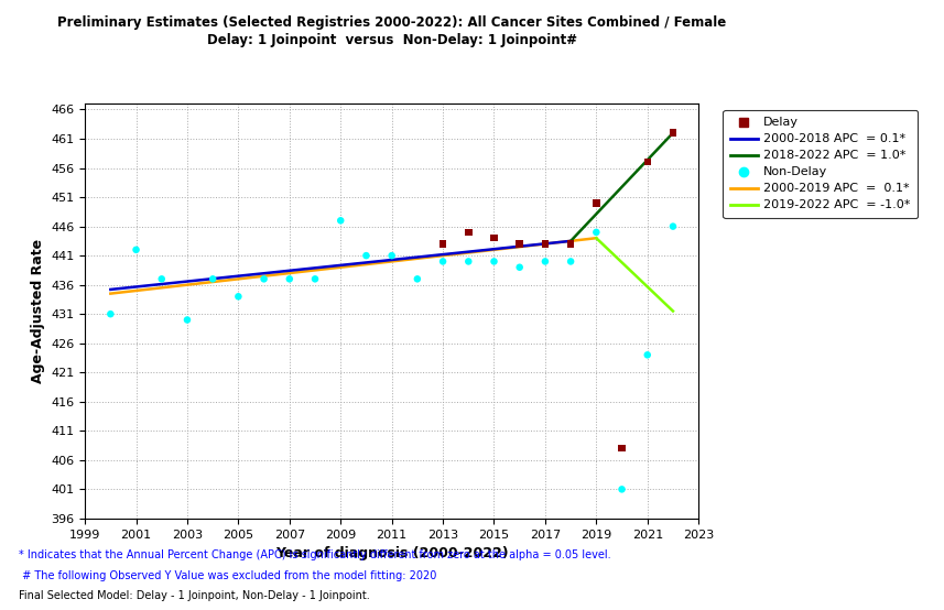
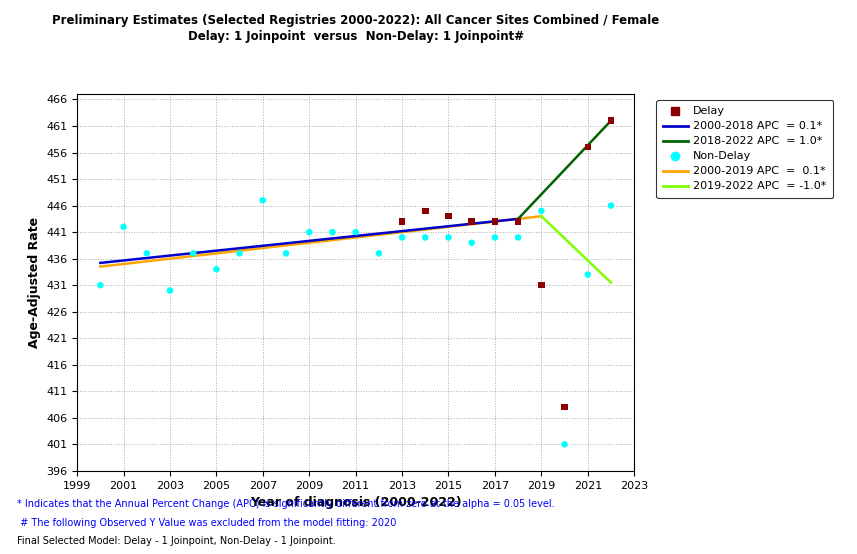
Non-Delay/2007: 437 -> 447
Non-Delay/2009: 447 -> 441
Delay/2019: 450 -> 431
Non-Delay/2021: 424 -> 433
